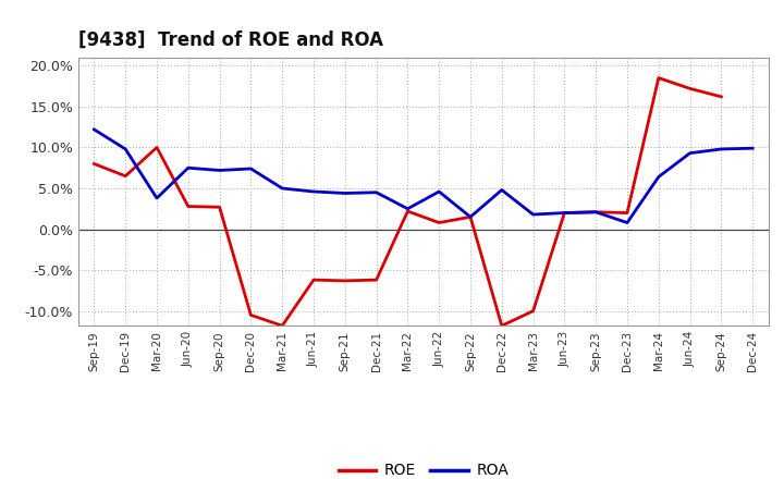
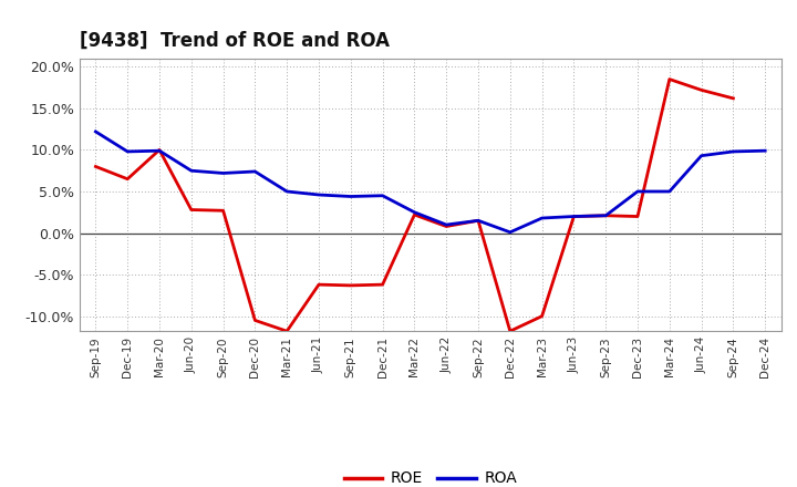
ROA/Mar-20: 3.8% -> 9.9%
ROA/Jun-22: 4.6% -> 1.0%
ROA/Dec-22: 4.8% -> 0.1%
ROA/Dec-23: 0.8% -> 5.0%
ROA/Mar-24: 6.4% -> 5.0%
